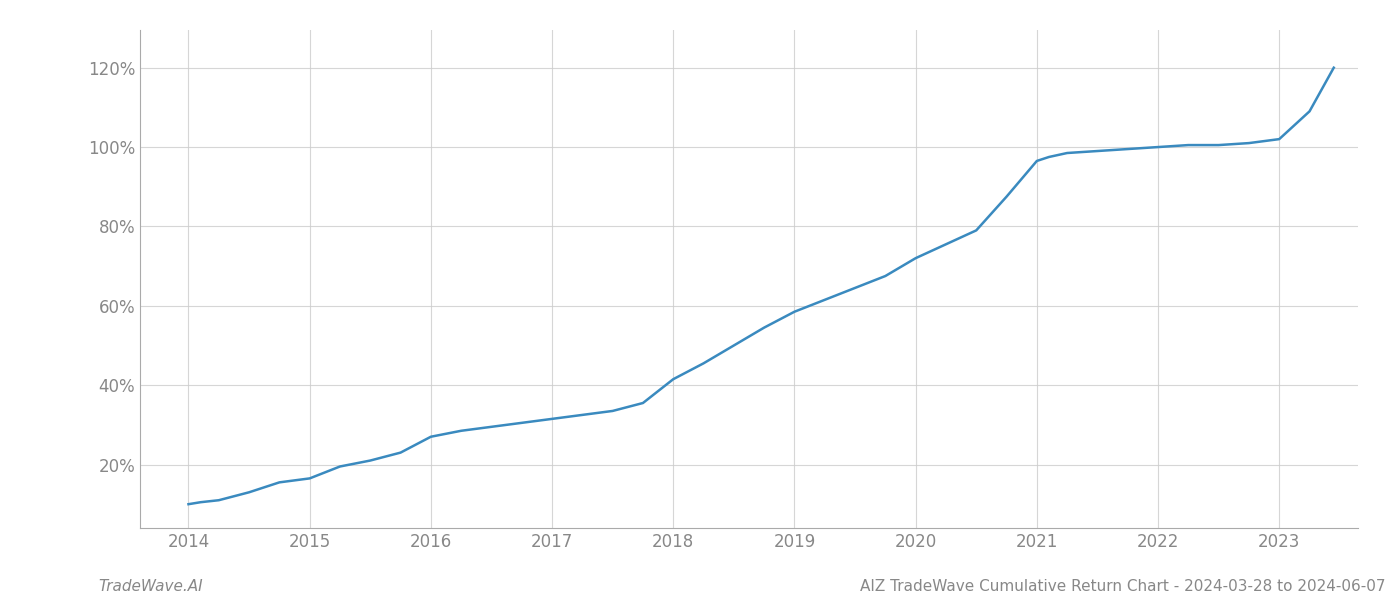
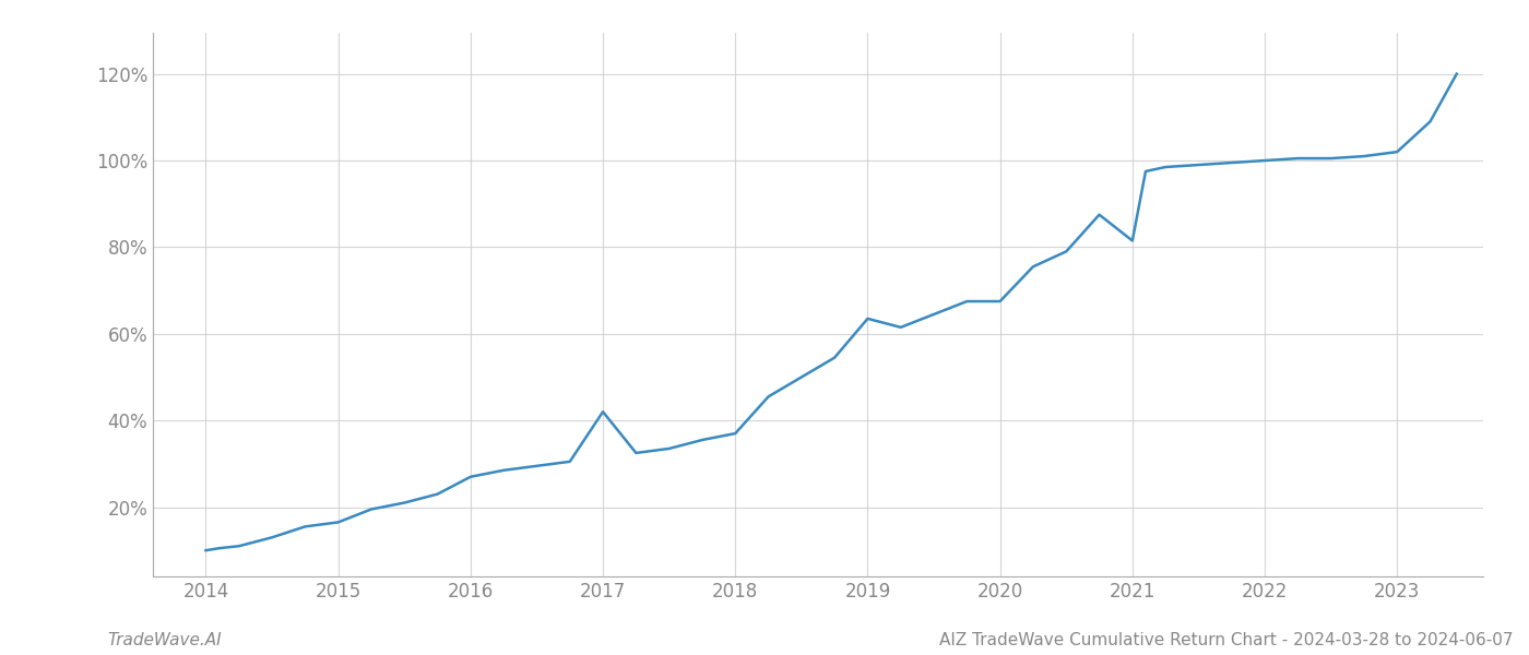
2017: 31.5% -> 42.0%
2018: 41.5% -> 37.0%
2019: 58.5% -> 63.5%
2020: 72.0% -> 67.5%
2021: 96.5% -> 81.5%
